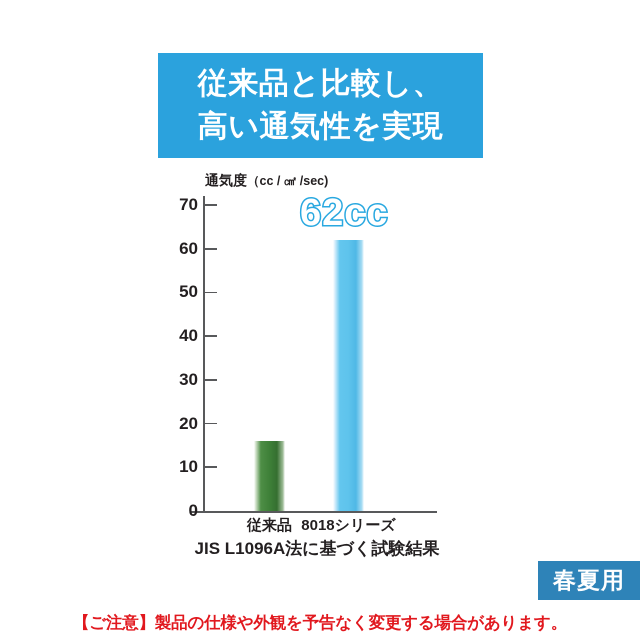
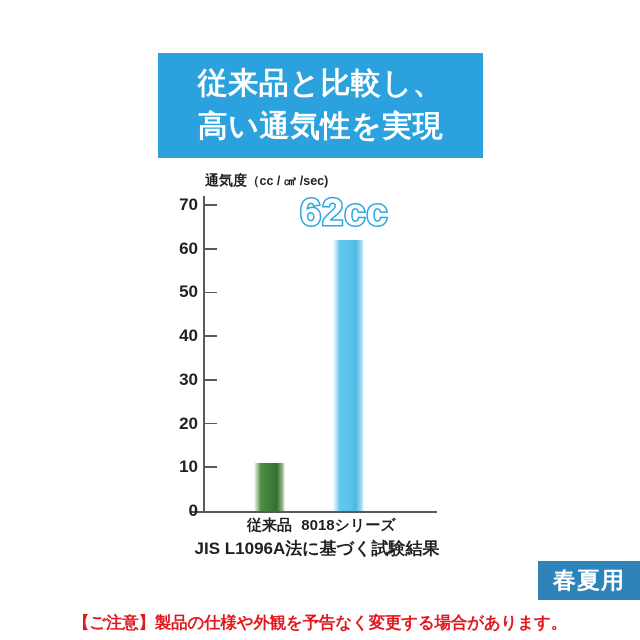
従来品: 16 -> 11
